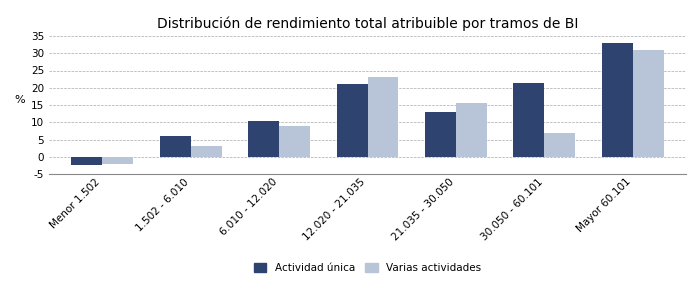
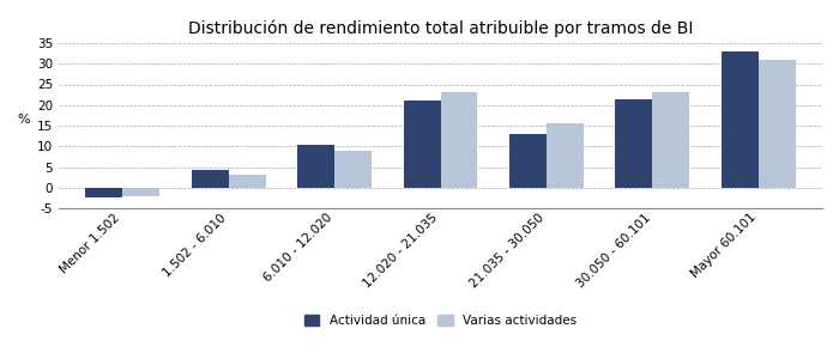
Actividad única/1.502 - 6.010: 6.0 -> 4.2
Varias actividades/30.050 - 60.101: 7.0 -> 23.0
